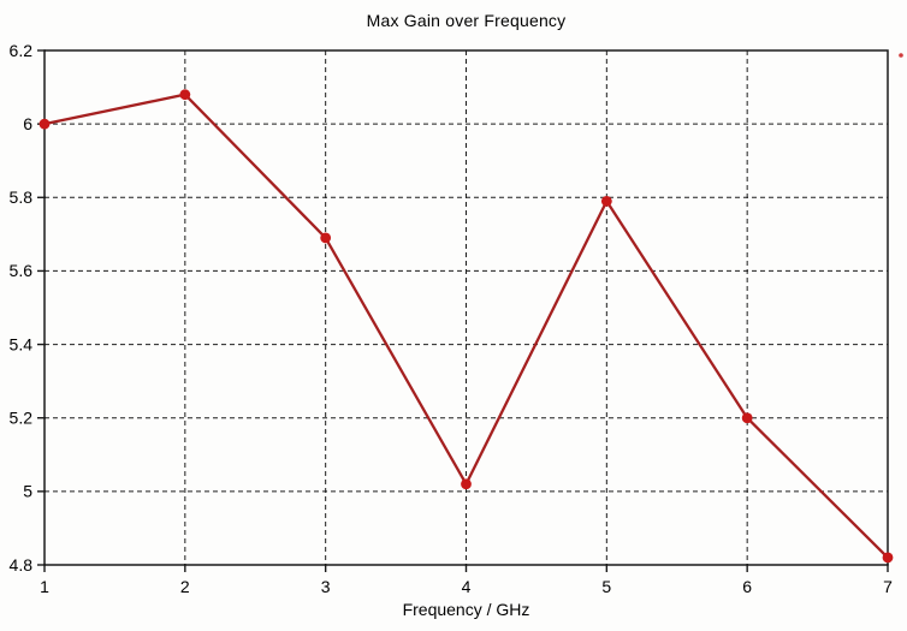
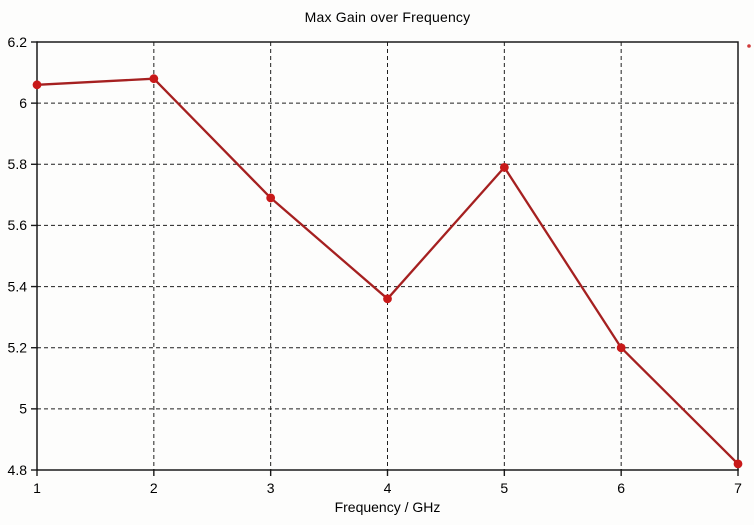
1: 6.00 -> 6.06
4: 5.02 -> 5.36
